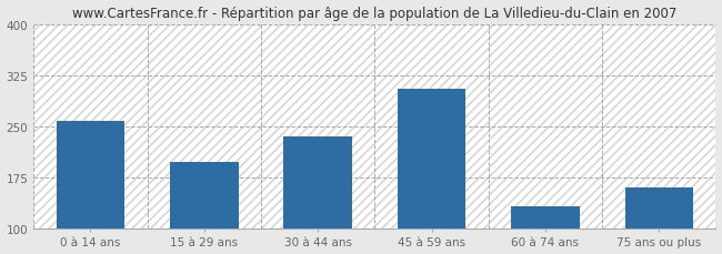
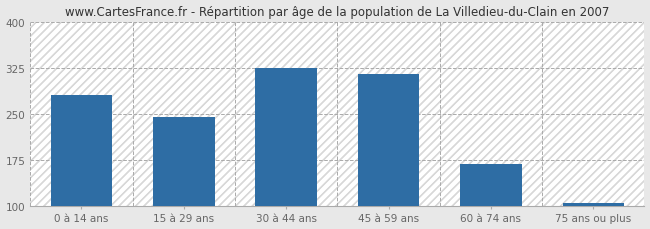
0 à 14 ans: 258 -> 280
15 à 29 ans: 198 -> 245
30 à 44 ans: 234 -> 325
45 à 59 ans: 304 -> 315
60 à 74 ans: 132 -> 168
75 ans ou plus: 160 -> 104
